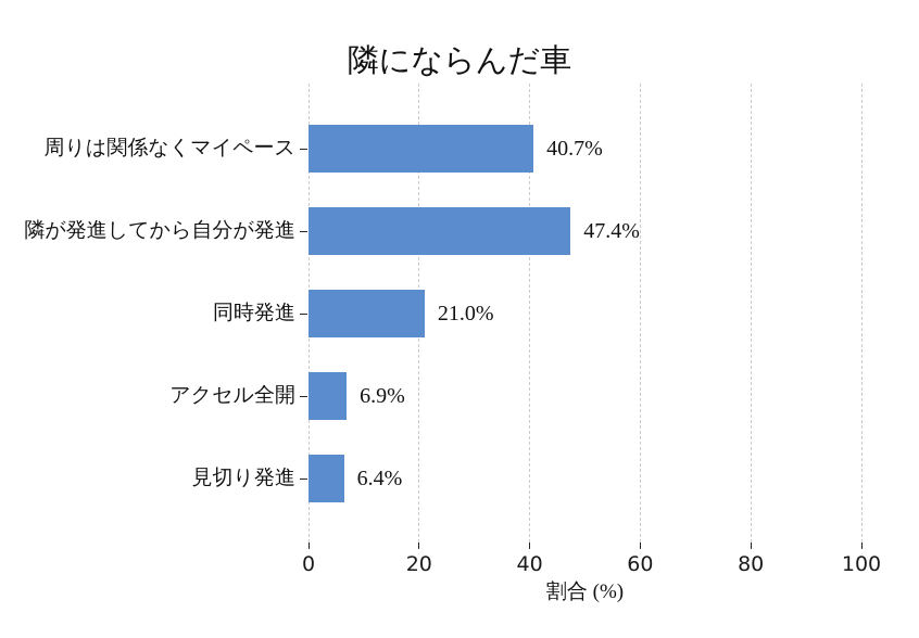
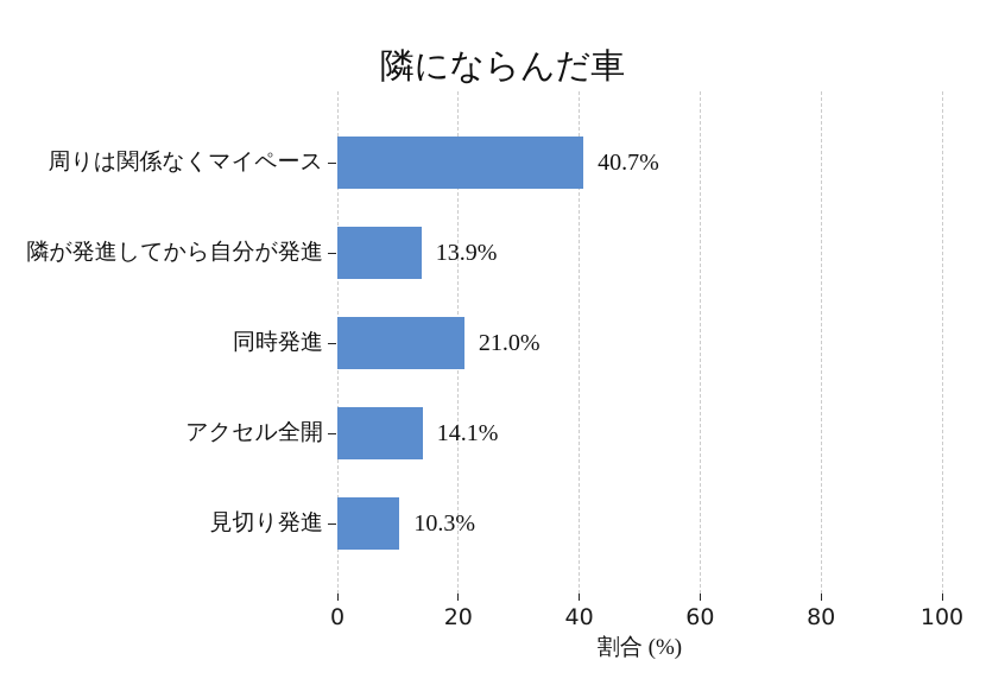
隣が発進してから自分が発進: 47.4% -> 13.9%
アクセル全開: 6.9% -> 14.1%
見切り発進: 6.4% -> 10.3%
